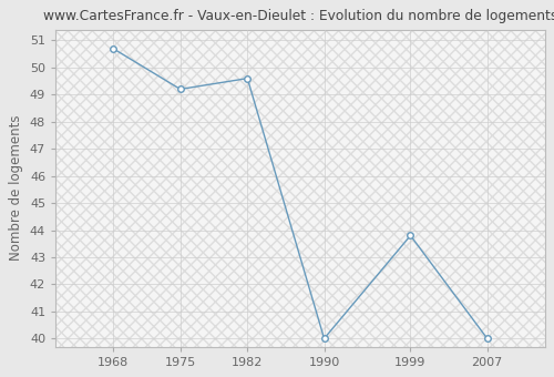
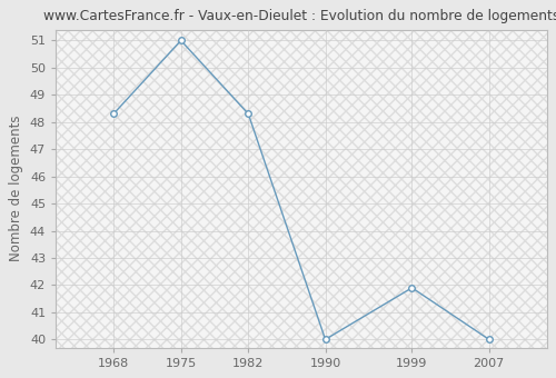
1968: 50.7 -> 48.3
1975: 49.2 -> 51.0
1982: 49.6 -> 48.3
1999: 43.8 -> 41.9
